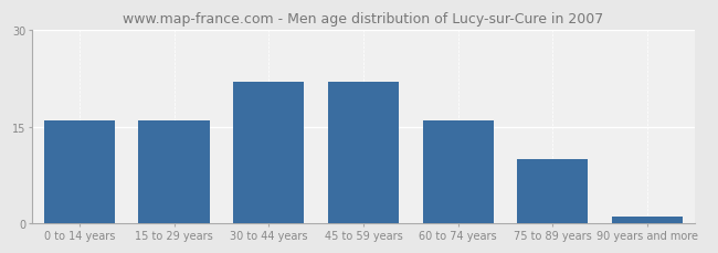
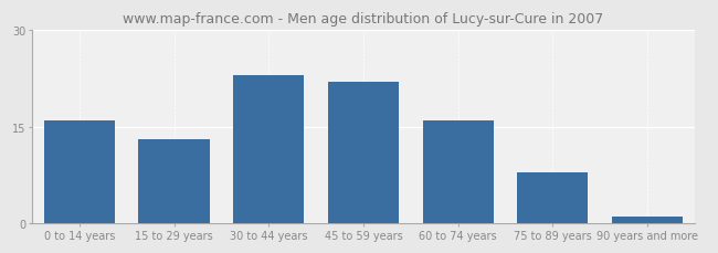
15 to 29 years: 16 -> 13
30 to 44 years: 22 -> 23
75 to 89 years: 10 -> 8
